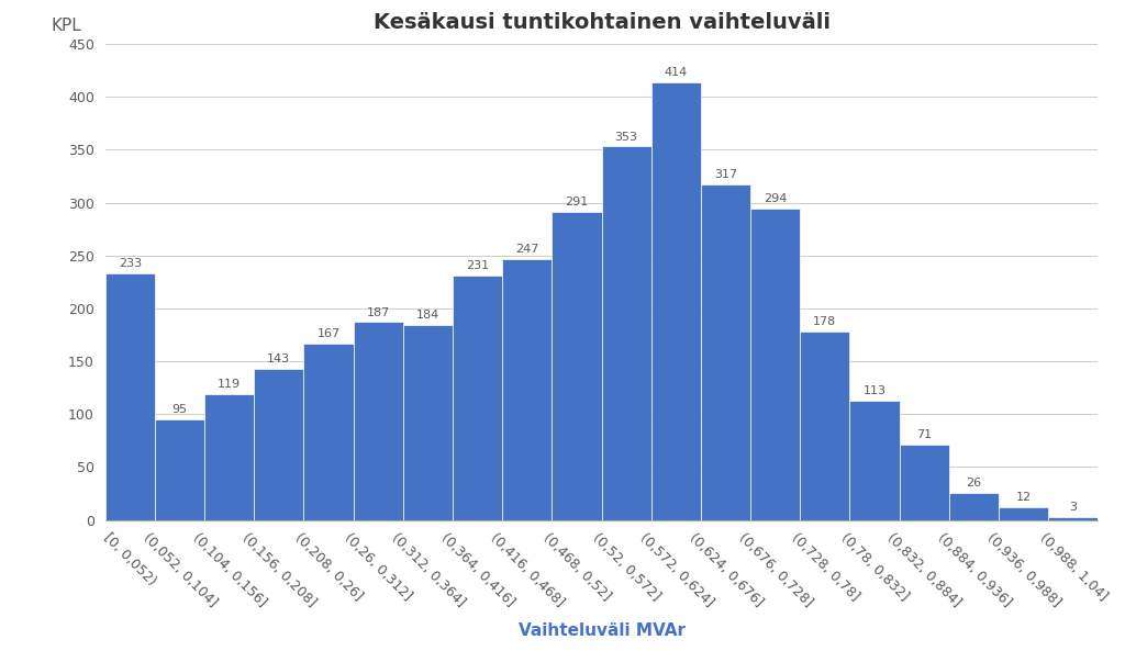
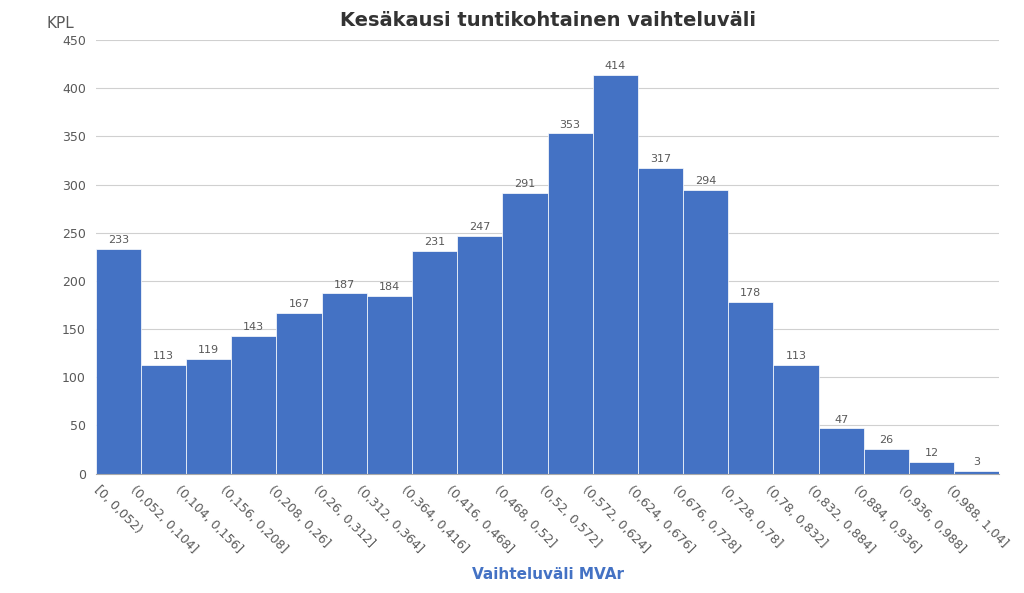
(0,052, 0,104]: 95 -> 113
(0,832, 0,884]: 71 -> 47
